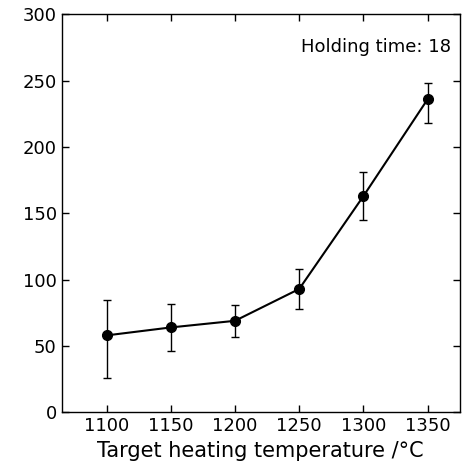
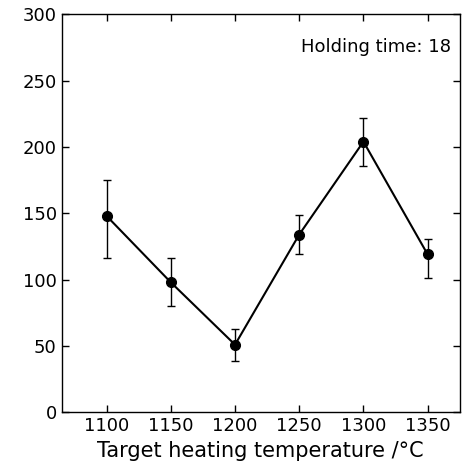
1100: 58 -> 148
1150: 64 -> 98
1200: 69 -> 51
1250: 93 -> 134
1300: 163 -> 204
1350: 236 -> 119
